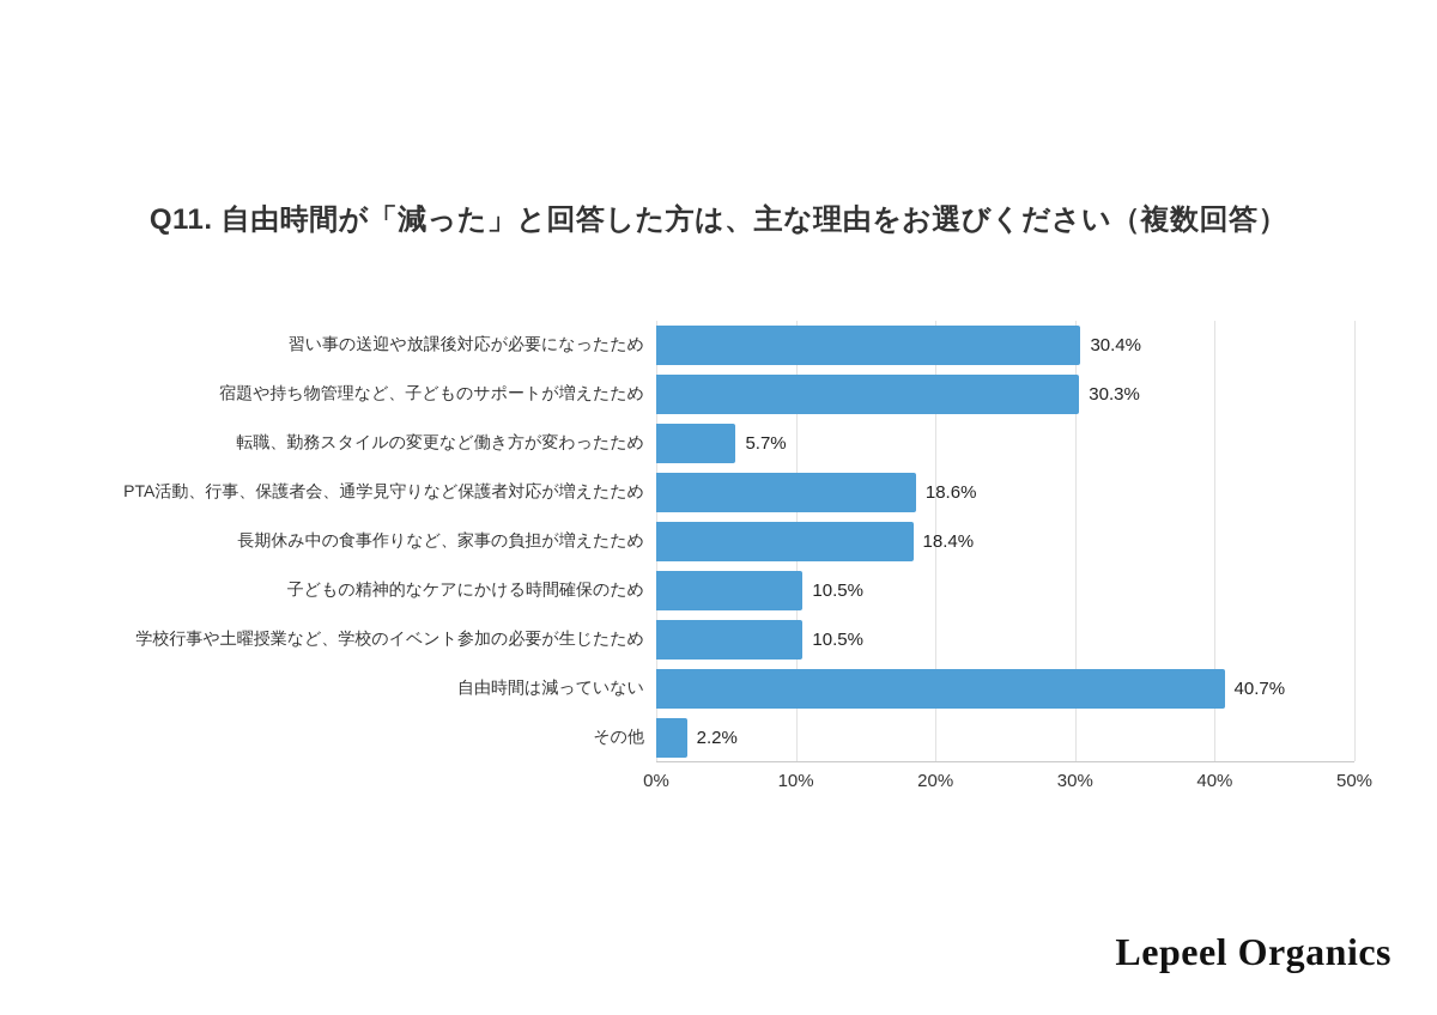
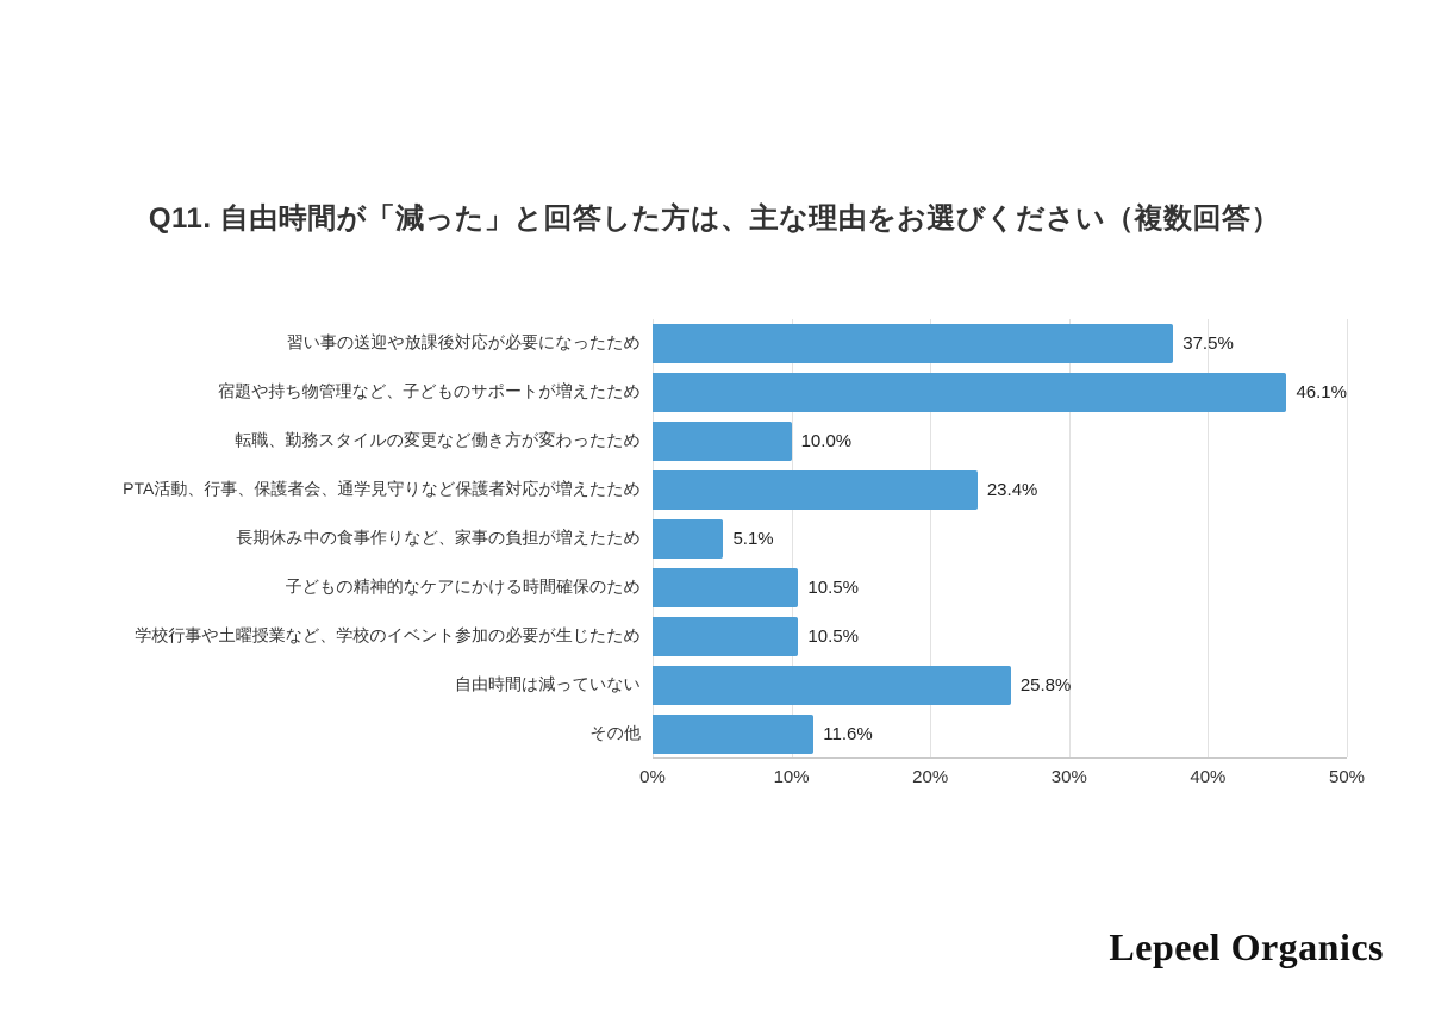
習い事の送迎や放課後対応が必要になったため: 30.4% -> 37.5%
宿題や持ち物管理など、子どものサポートが増えたため: 30.3% -> 46.1%
転職、勤務スタイルの変更など働き方が変わったため: 5.7% -> 10.0%
PTA活動、行事、保護者会、通学見守りなど保護者対応が増えたため: 18.6% -> 23.4%
長期休み中の食事作りなど、家事の負担が増えたため: 18.4% -> 5.1%
自由時間は減っていない: 40.7% -> 25.8%
その他: 2.2% -> 11.6%
